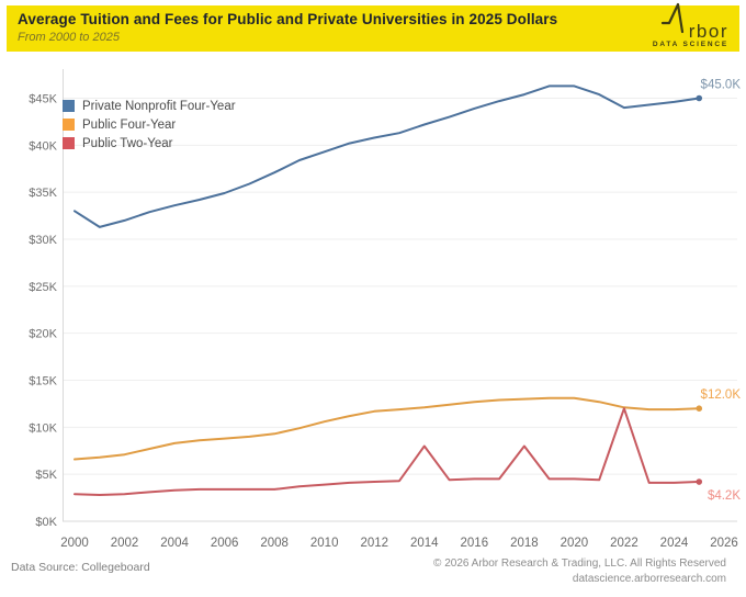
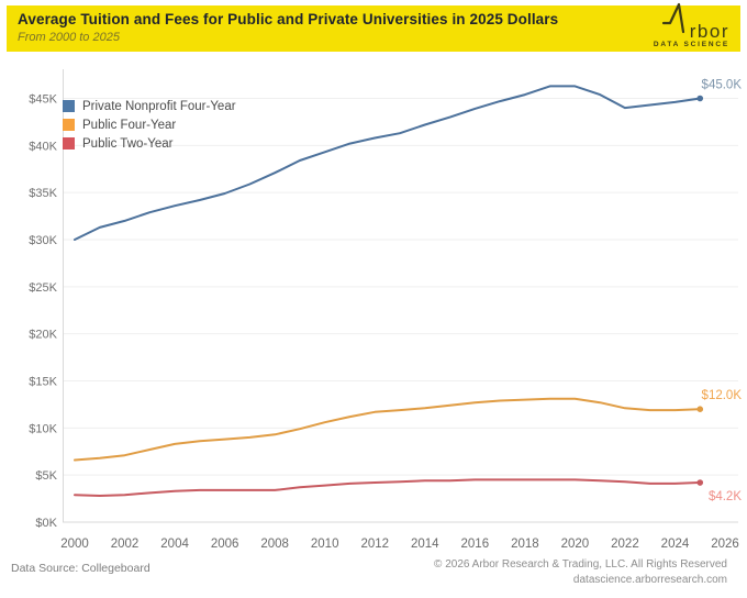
Private Nonprofit Four-Year/2000: $33K -> $30K
Public Two-Year/2014: $8K -> $4K
Public Two-Year/2018: $8K -> $4K
Public Two-Year/2022: $12K -> $4K
